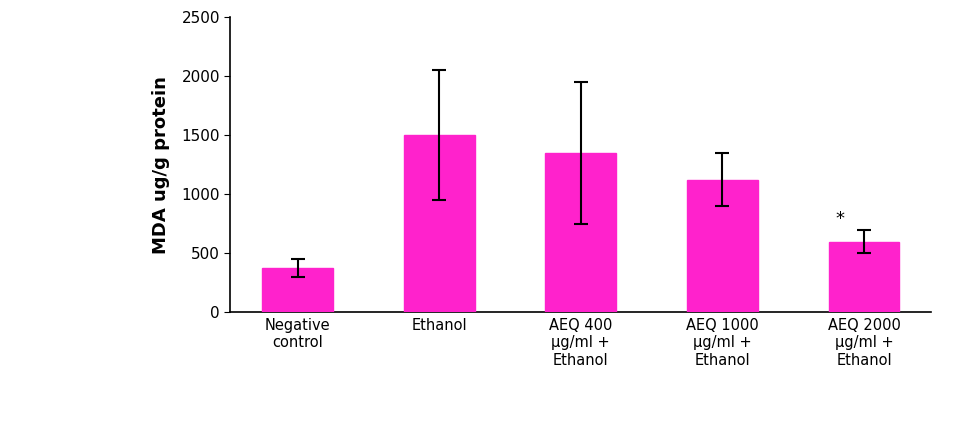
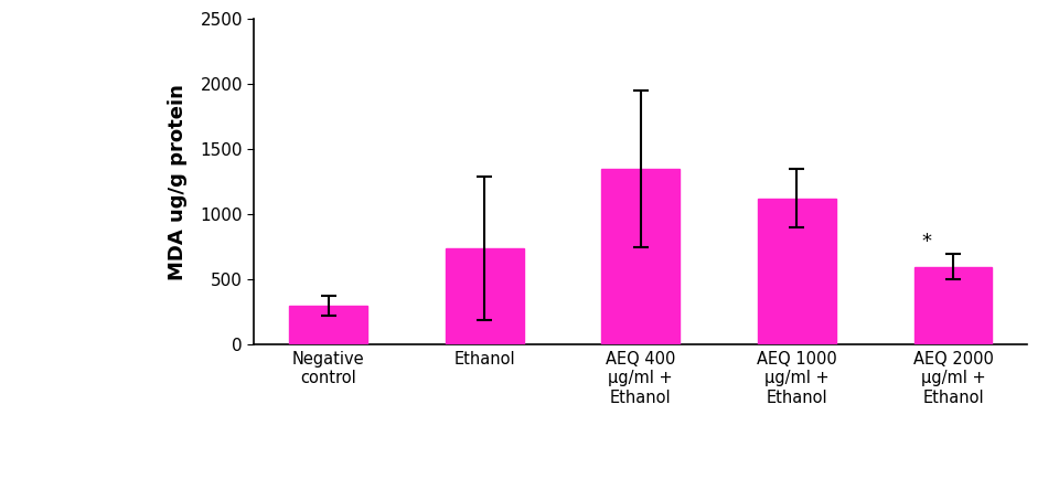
Negative control: 380 -> 300
Ethanol: 1500 -> 740
